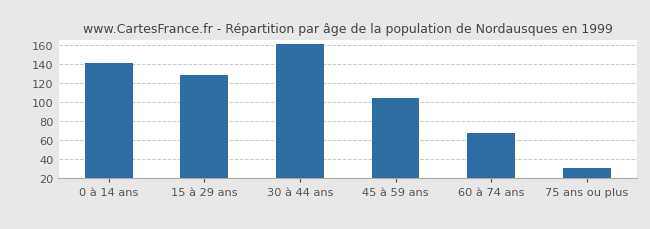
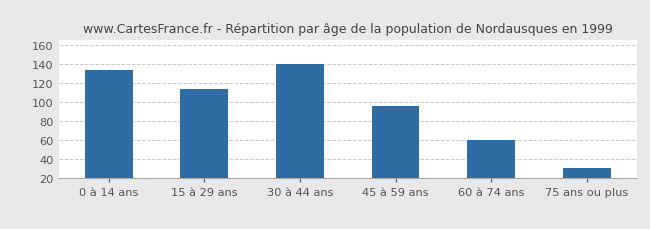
0 à 14 ans: 141 -> 134
15 à 29 ans: 129 -> 114
30 à 44 ans: 161 -> 140
45 à 59 ans: 104 -> 96
60 à 74 ans: 68 -> 60
